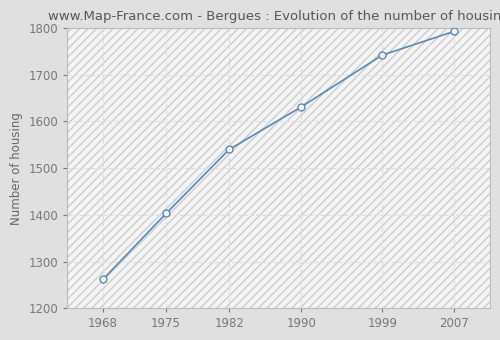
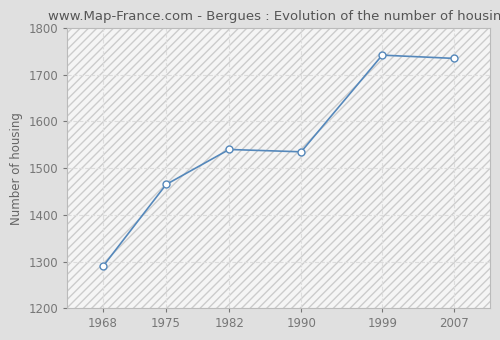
1968: 1262 -> 1290
1975: 1403 -> 1465
1990: 1631 -> 1535
2007: 1793 -> 1735
